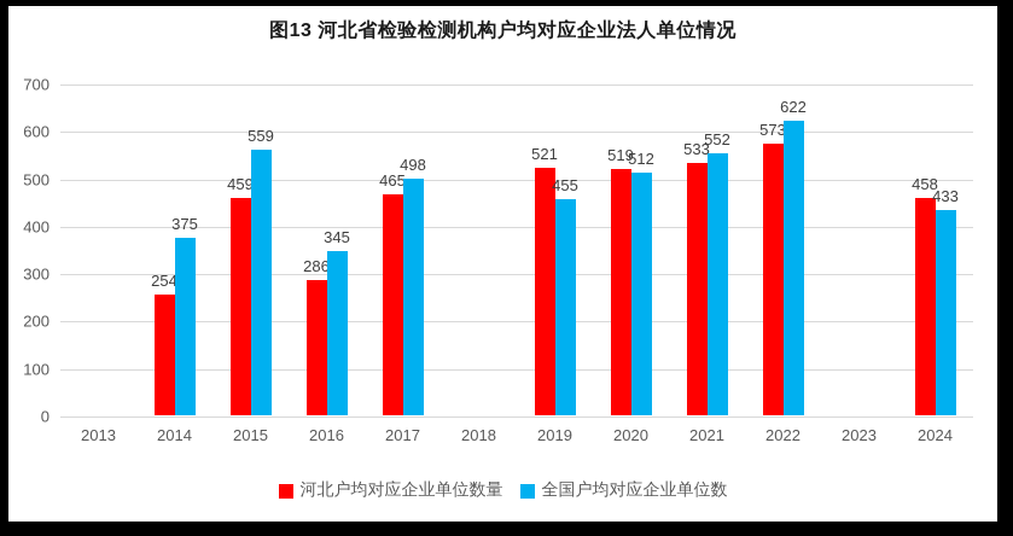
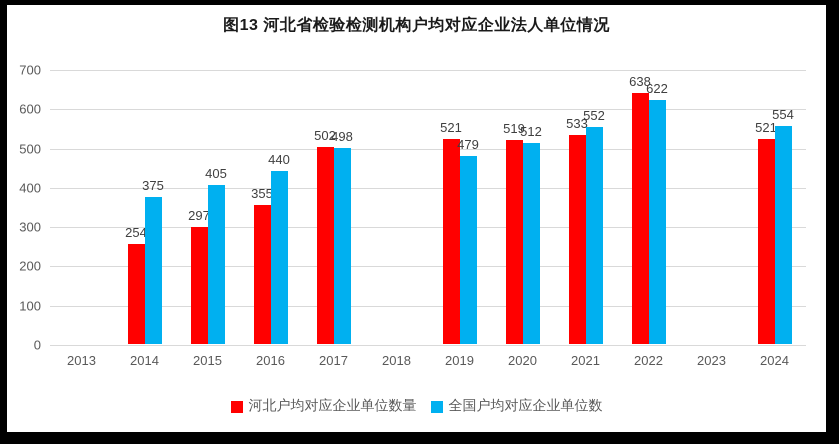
河北户均对应企业单位数量/2015: 459 -> 297
全国户均对应企业单位数/2015: 559 -> 405
河北户均对应企业单位数量/2016: 286 -> 355
全国户均对应企业单位数/2016: 345 -> 440
河北户均对应企业单位数量/2017: 465 -> 502
全国户均对应企业单位数/2019: 455 -> 479
河北户均对应企业单位数量/2022: 573 -> 638
河北户均对应企业单位数量/2024: 458 -> 521
全国户均对应企业单位数/2024: 433 -> 554
